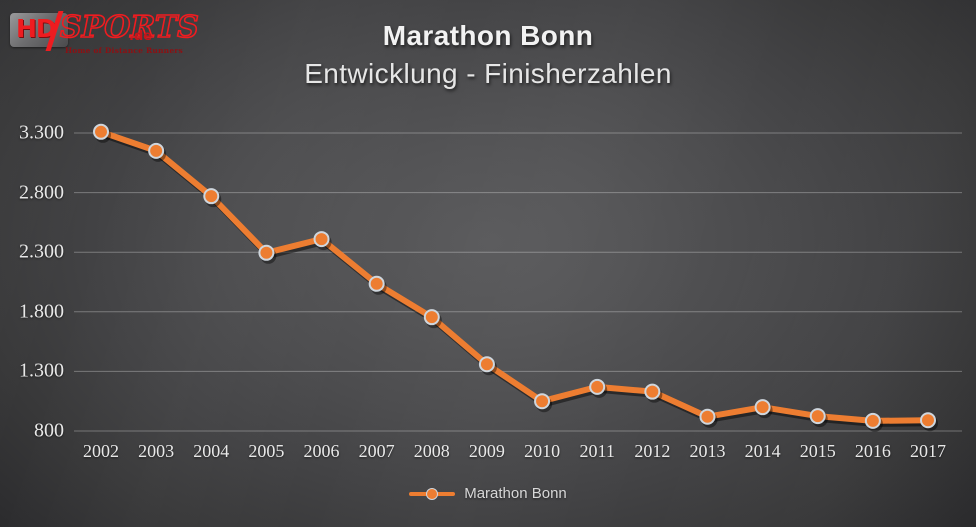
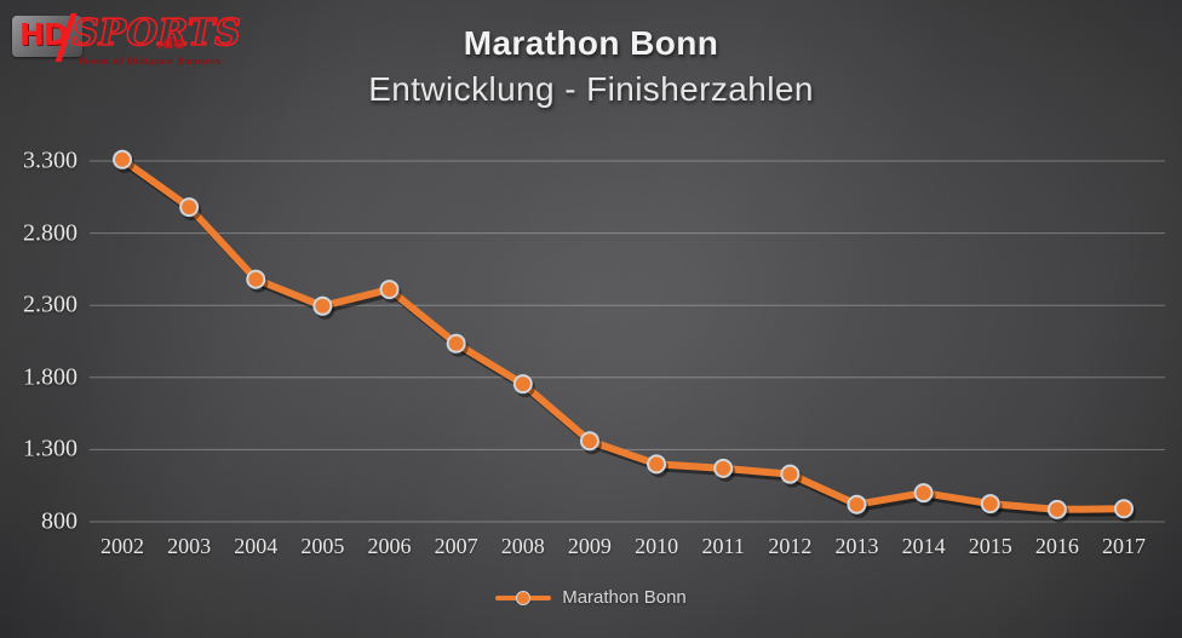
2003: 3150 -> 2980
2004: 2770 -> 2480
2010: 1050 -> 1200
